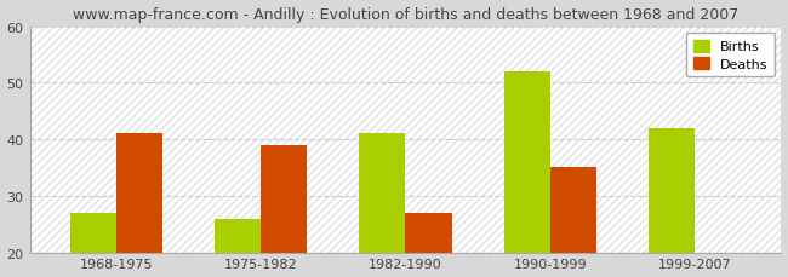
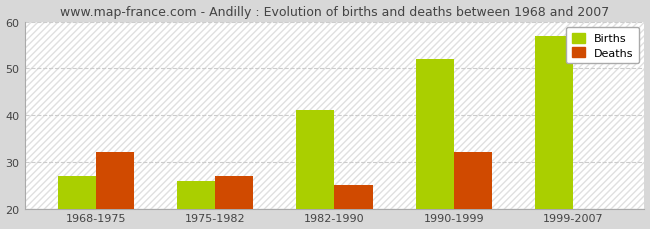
Deaths/1968-1975: 41 -> 32
Deaths/1975-1982: 39 -> 27
Deaths/1982-1990: 27 -> 25
Deaths/1990-1999: 35 -> 32
Births/1999-2007: 42 -> 57
